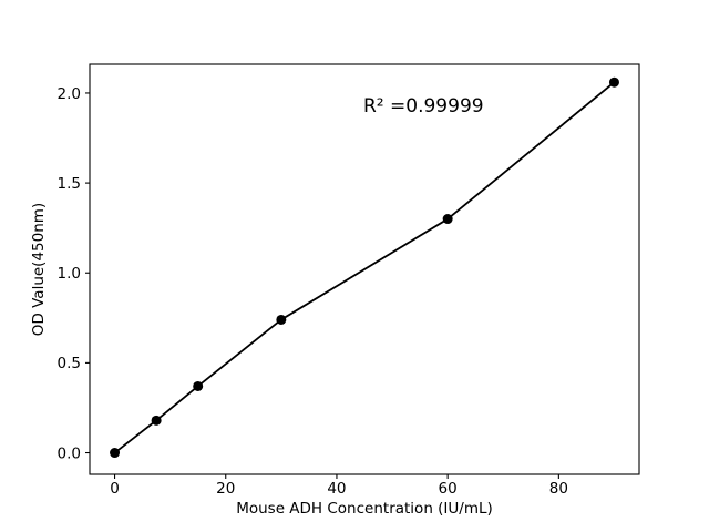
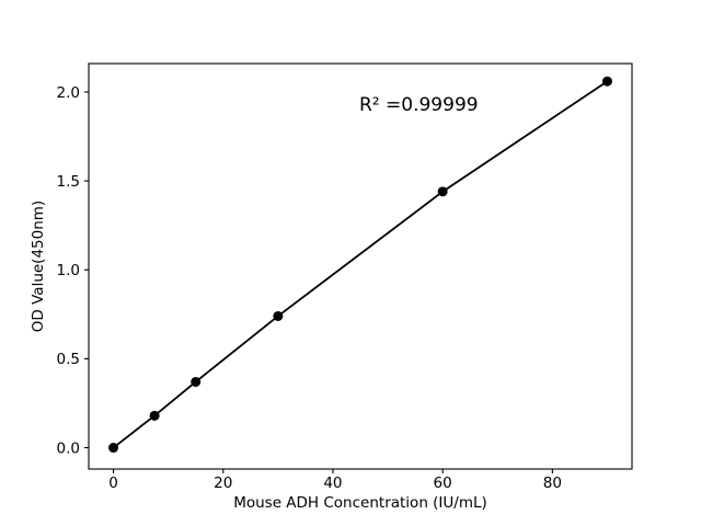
60: 1.30 -> 1.44
